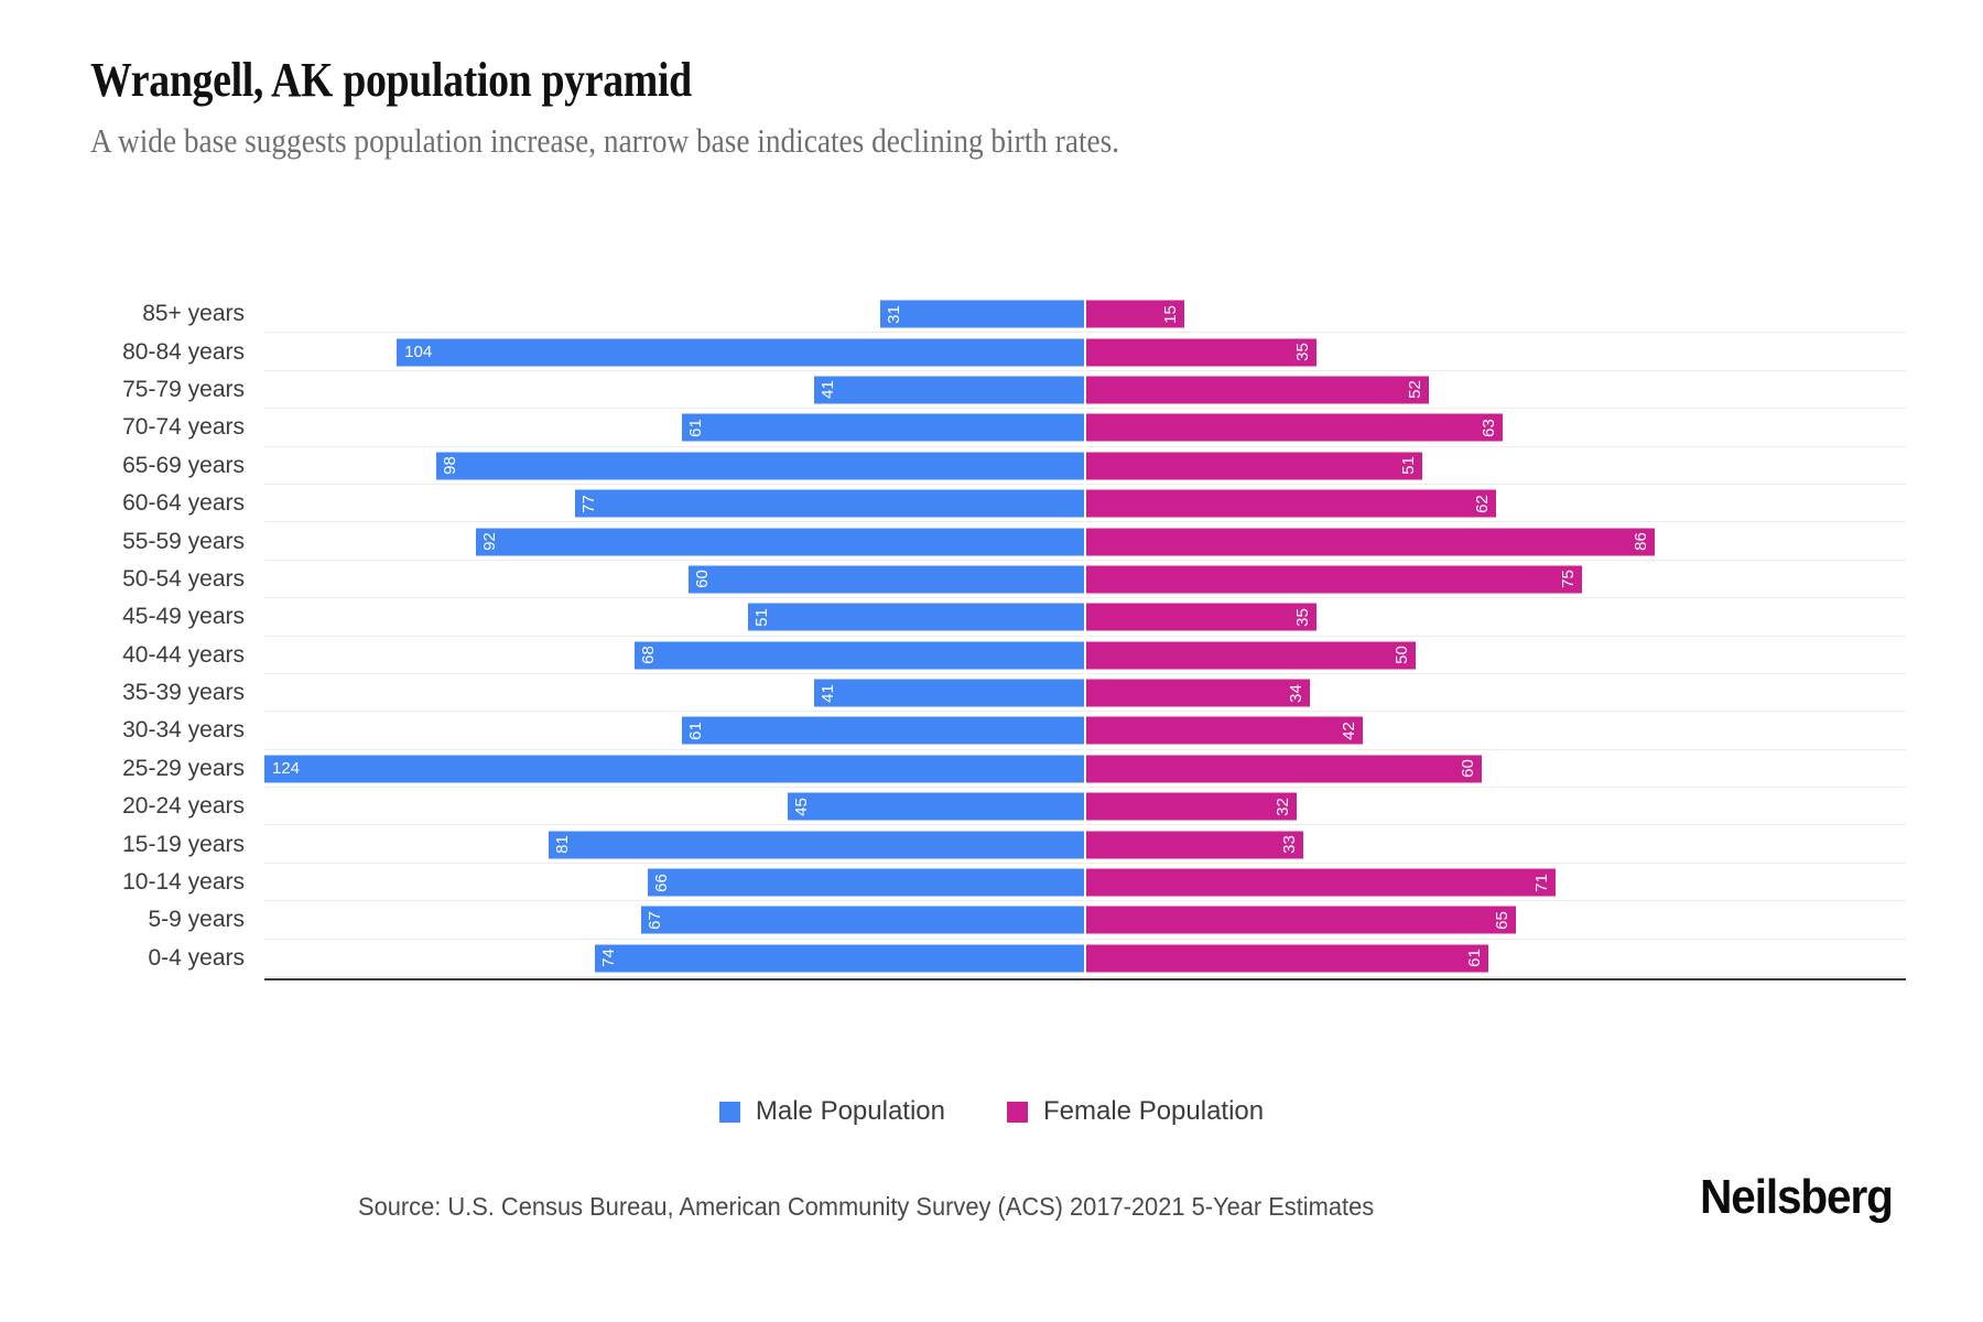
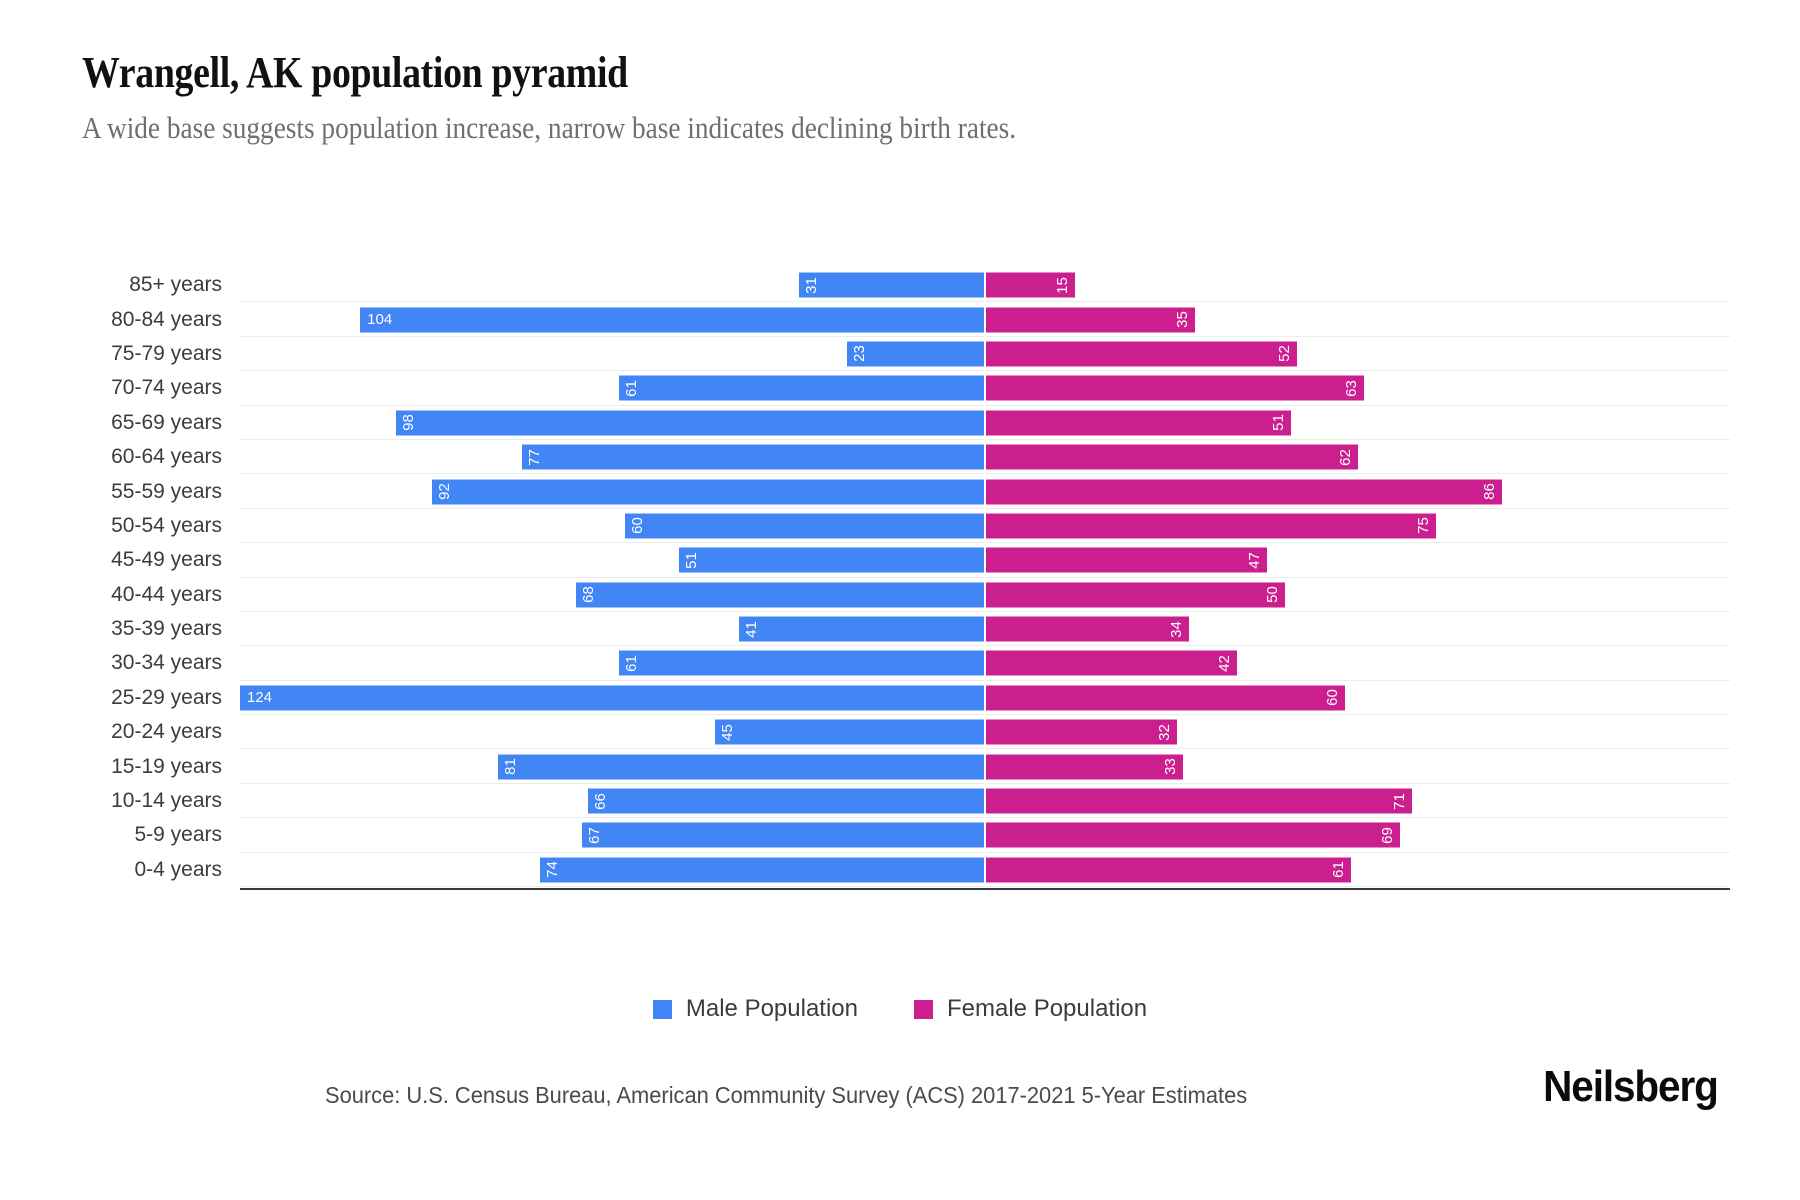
Male Population/75-79 years: 41 -> 23
Female Population/45-49 years: 35 -> 47
Female Population/5-9 years: 65 -> 69
